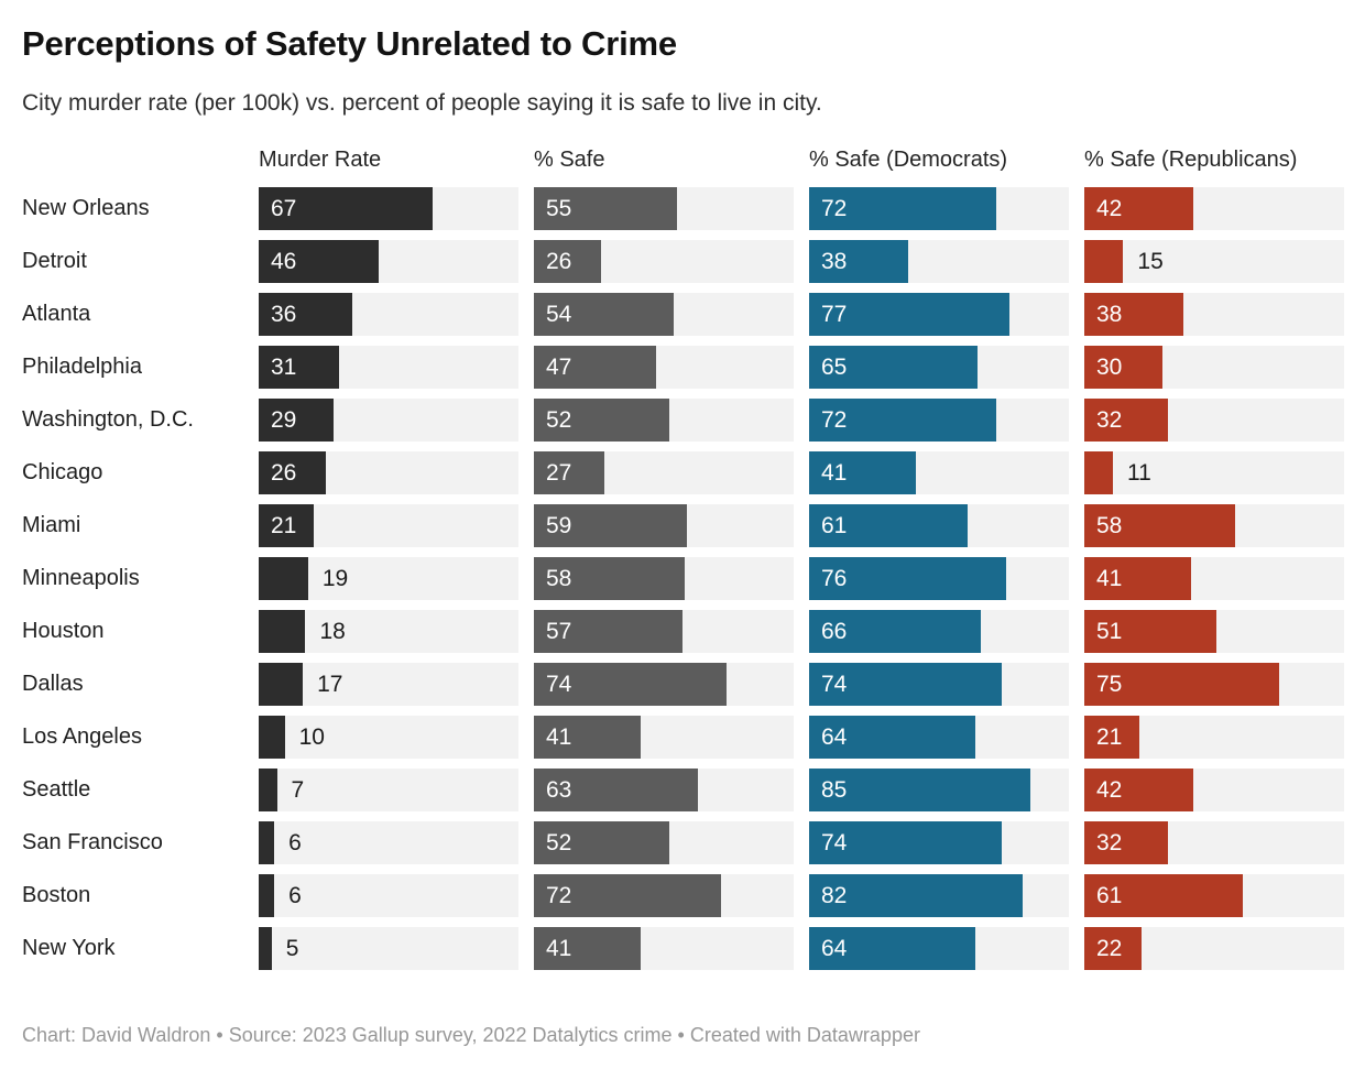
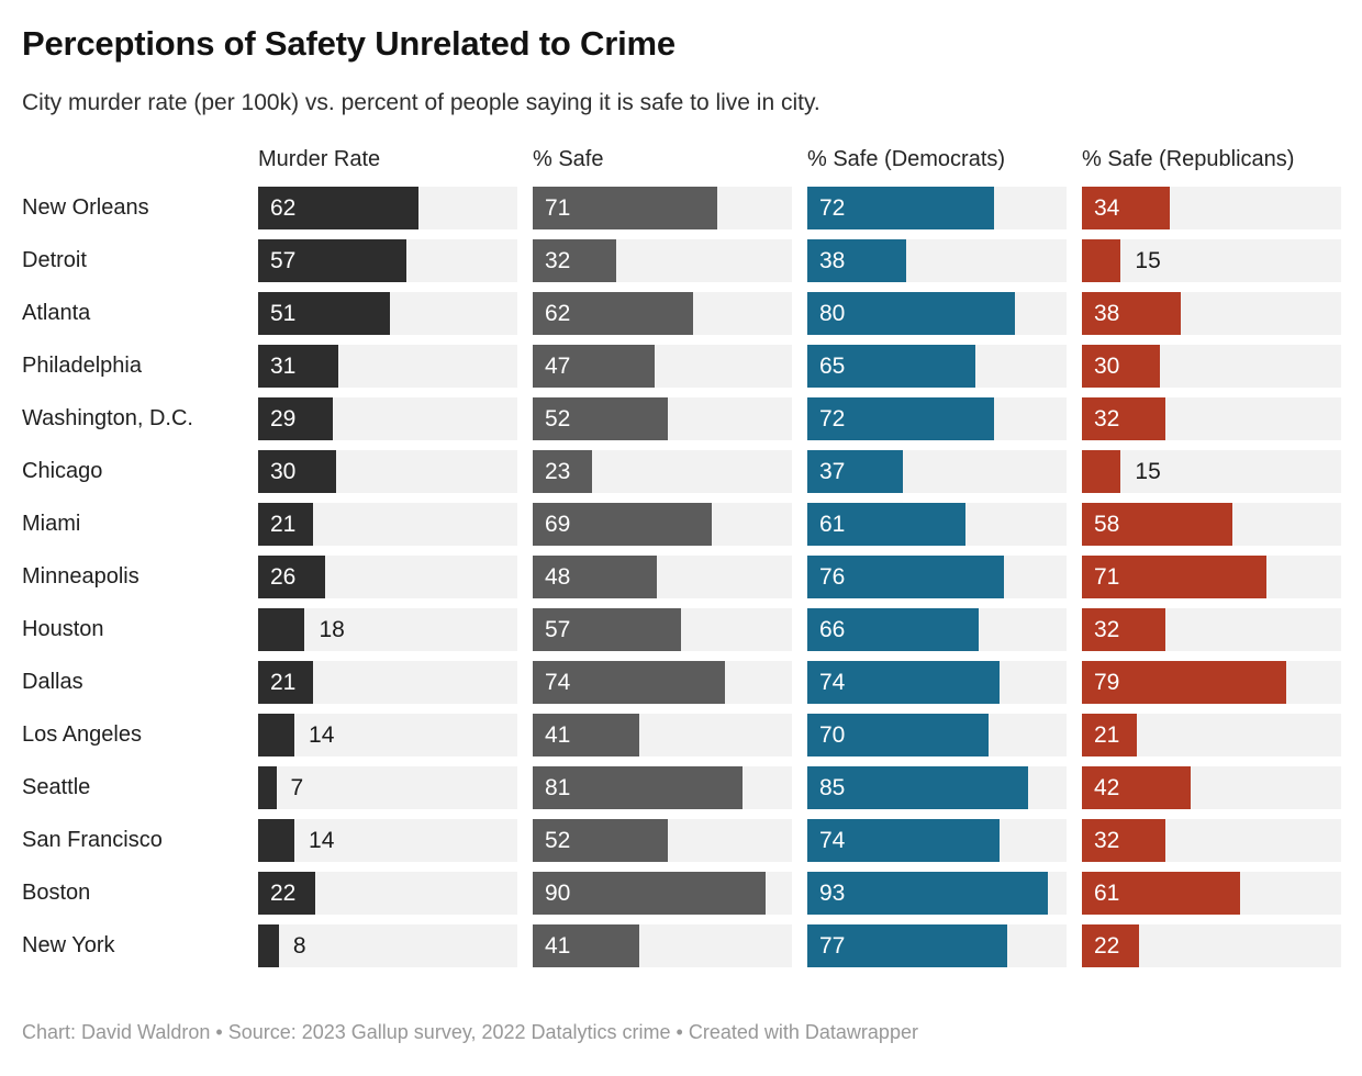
Murder Rate/New Orleans: 67 -> 62
% Safe/New Orleans: 55 -> 71
% Safe (Republicans)/New Orleans: 42 -> 34
Murder Rate/Detroit: 46 -> 57
% Safe/Detroit: 26 -> 32
Murder Rate/Atlanta: 36 -> 51
% Safe/Atlanta: 54 -> 62
% Safe (Democrats)/Atlanta: 77 -> 80
Murder Rate/Chicago: 26 -> 30
% Safe/Chicago: 27 -> 23
% Safe (Democrats)/Chicago: 41 -> 37
% Safe (Republicans)/Chicago: 11 -> 15
% Safe/Miami: 59 -> 69
Murder Rate/Minneapolis: 19 -> 26
% Safe/Minneapolis: 58 -> 48
% Safe (Republicans)/Minneapolis: 41 -> 71
% Safe (Republicans)/Houston: 51 -> 32
Murder Rate/Dallas: 17 -> 21
% Safe (Republicans)/Dallas: 75 -> 79
Murder Rate/Los Angeles: 10 -> 14
% Safe (Democrats)/Los Angeles: 64 -> 70
% Safe/Seattle: 63 -> 81
Murder Rate/San Francisco: 6 -> 14
Murder Rate/Boston: 6 -> 22
% Safe/Boston: 72 -> 90
% Safe (Democrats)/Boston: 82 -> 93
Murder Rate/New York: 5 -> 8
% Safe (Democrats)/New York: 64 -> 77
